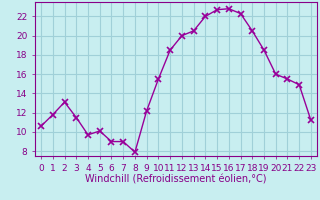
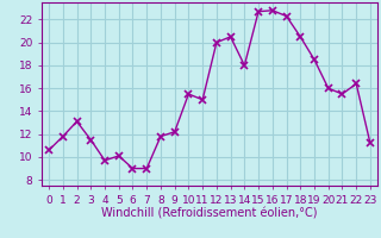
8: 7.9 -> 11.8
11: 18.5 -> 15.0
14: 22.0 -> 18.0
22: 14.9 -> 16.4
